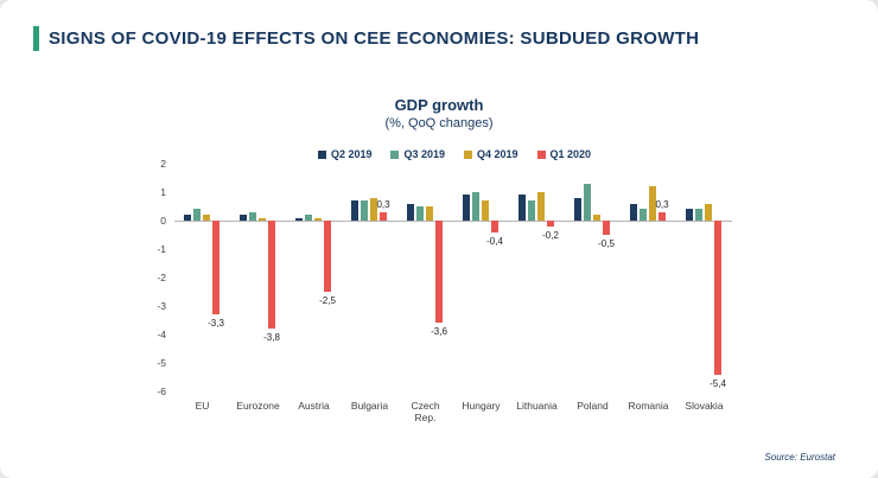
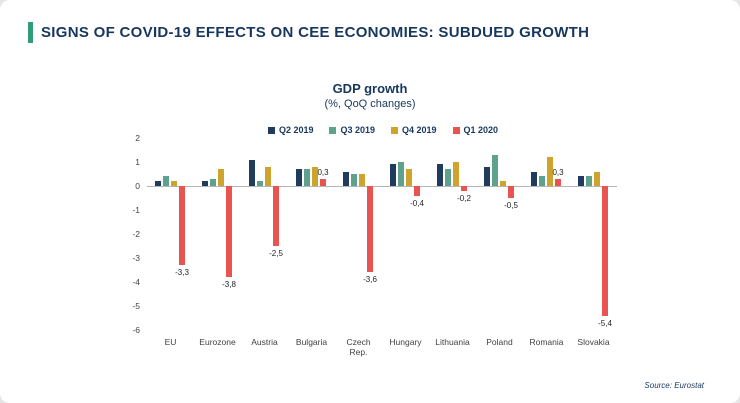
Q4 2019/Eurozone: 0.1 -> 0.7
Q2 2019/Austria: 0.1 -> 1.1
Q4 2019/Austria: 0.1 -> 0.8
